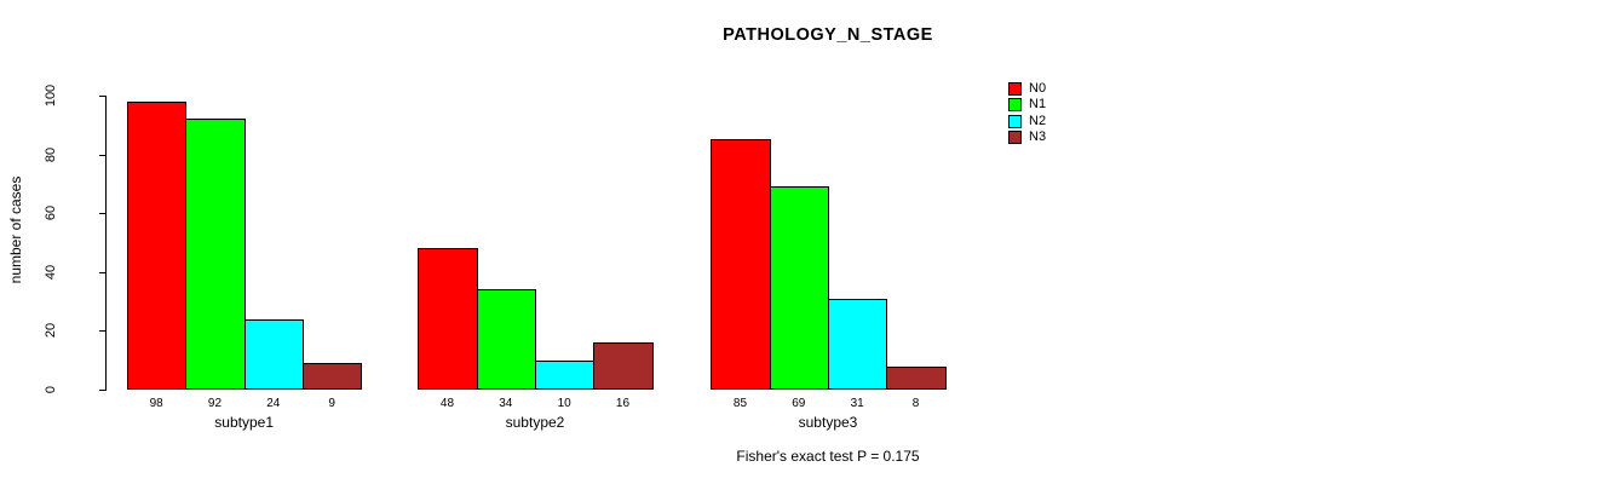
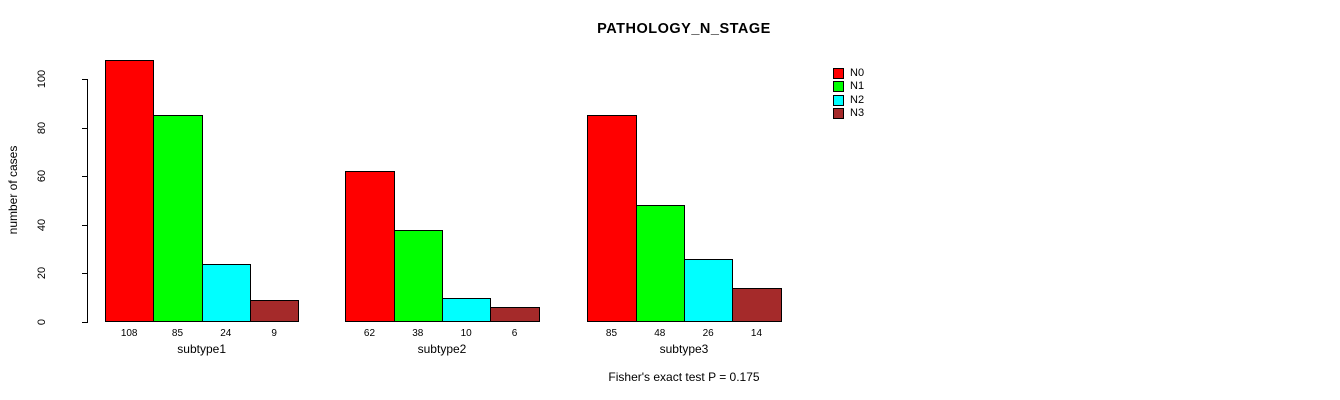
N0/subtype1: 98 -> 108
N1/subtype1: 92 -> 85
N0/subtype2: 48 -> 62
N1/subtype2: 34 -> 38
N3/subtype2: 16 -> 6
N1/subtype3: 69 -> 48
N2/subtype3: 31 -> 26
N3/subtype3: 8 -> 14
